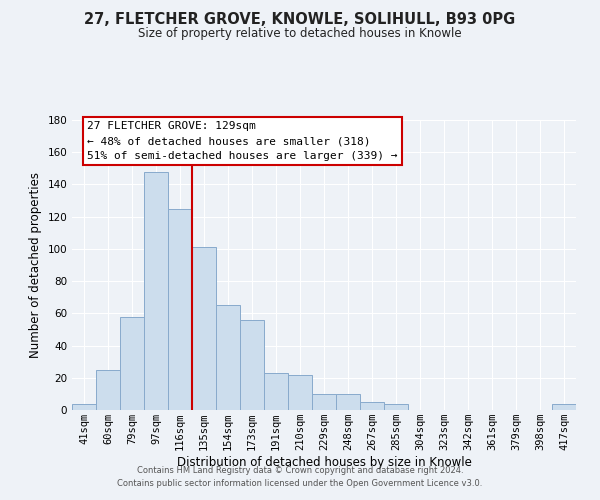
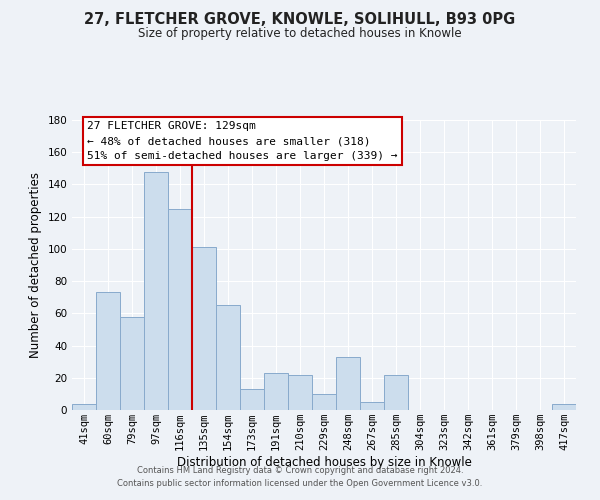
60sqm: 25 -> 73
173sqm: 56 -> 13
248sqm: 10 -> 33
285sqm: 4 -> 22
